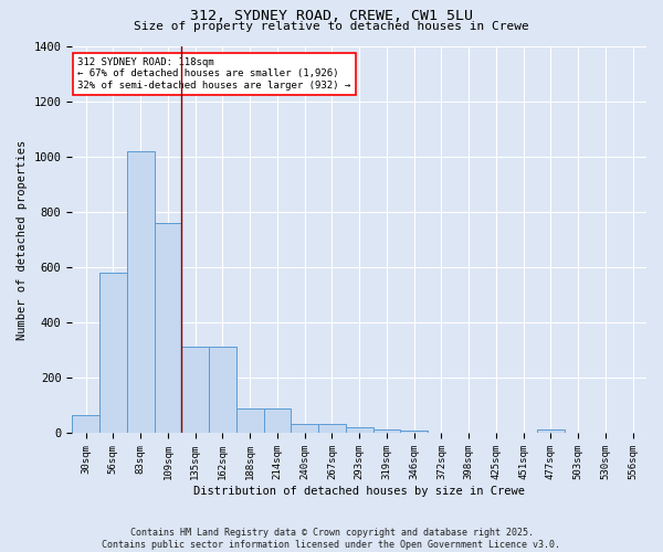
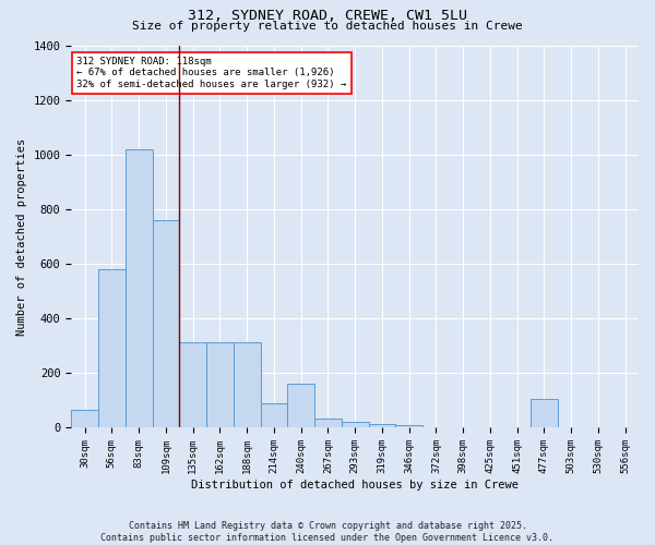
188sqm: 90 -> 315
240sqm: 35 -> 160
477sqm: 15 -> 105
